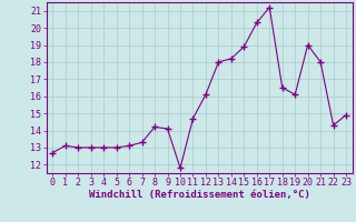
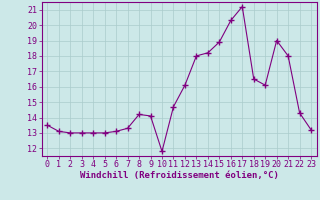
0: 12.7 -> 13.5
23: 14.9 -> 13.2
